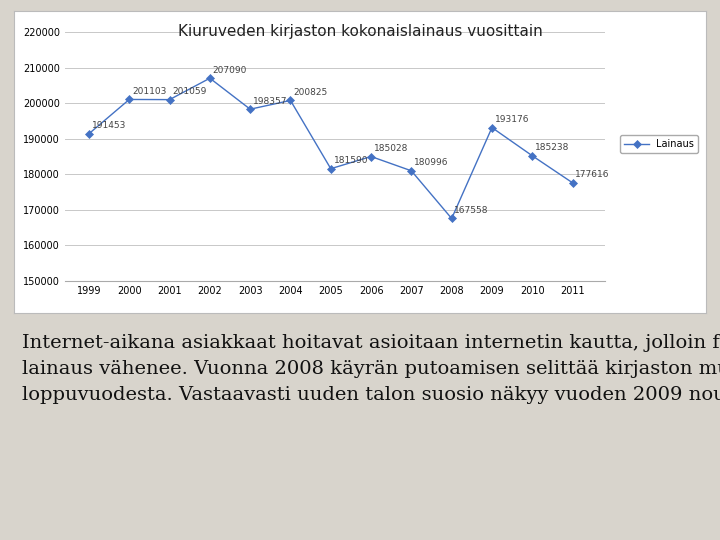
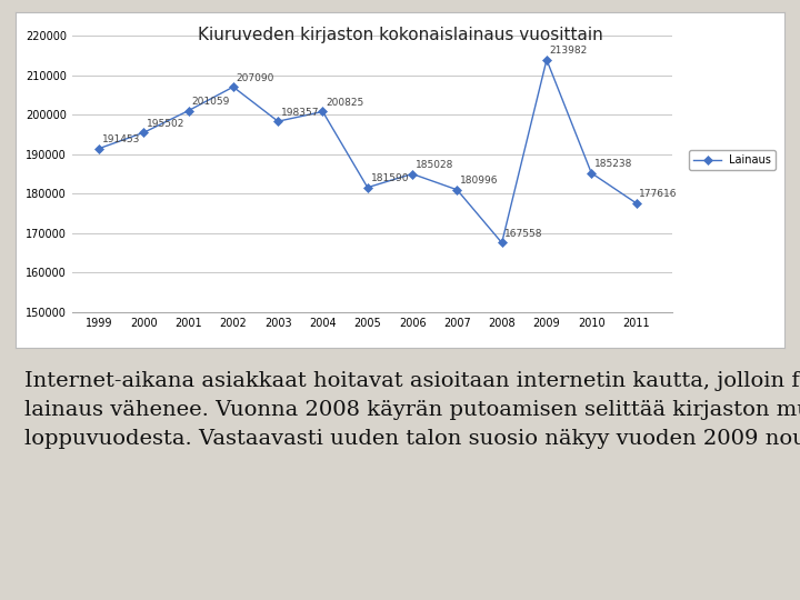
2000: 201103 -> 195502
2009: 193176 -> 213982
